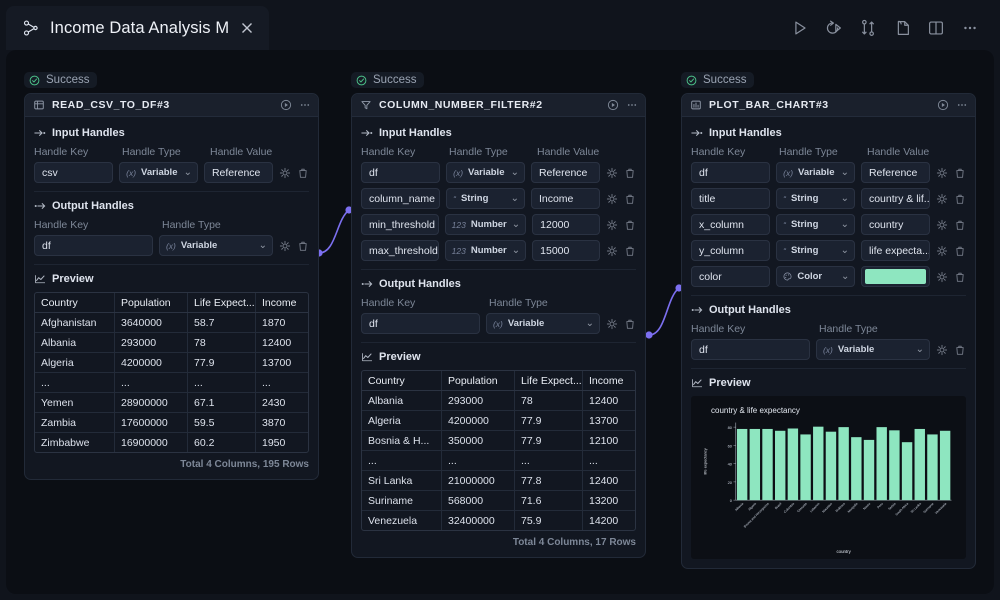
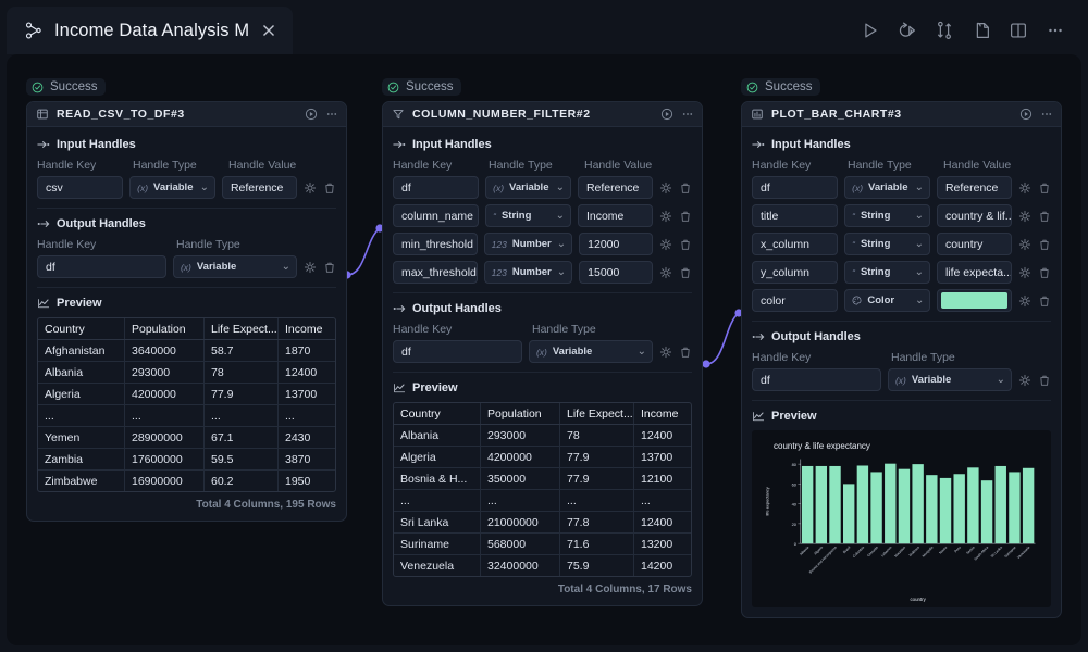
Brazil: 80 -> 60
Peru: 80 -> 70
